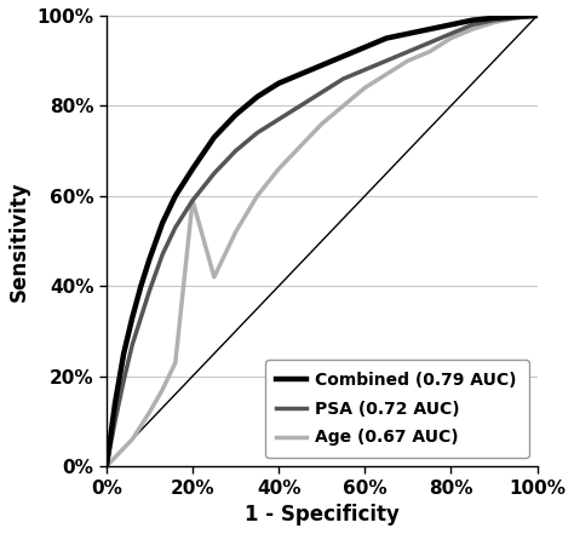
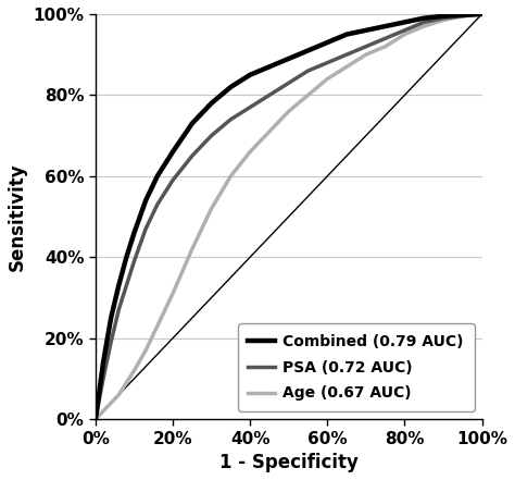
Age (0.67 AUC)/20%: 59.0% -> 31.0%
